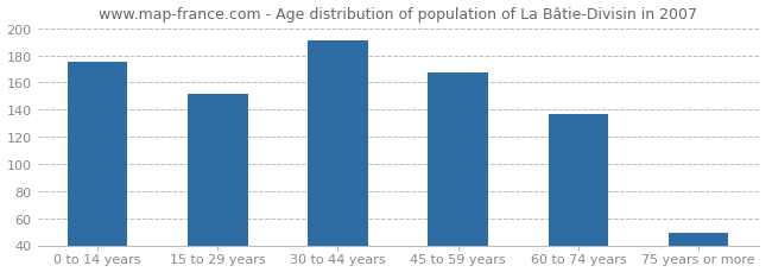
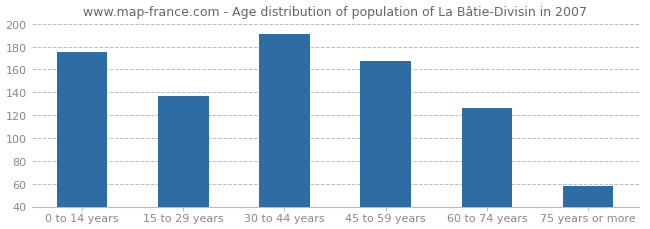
15 to 29 years: 152 -> 137
60 to 74 years: 137 -> 126
75 years or more: 49 -> 58
